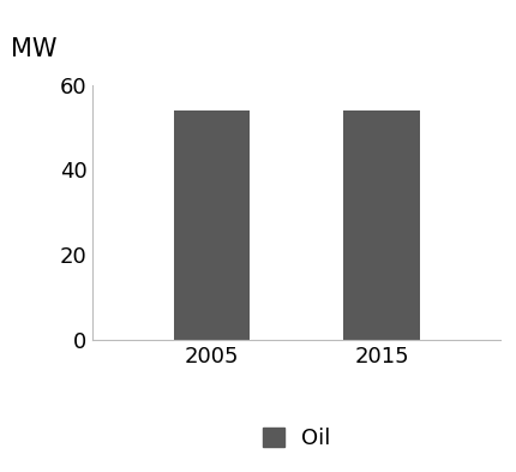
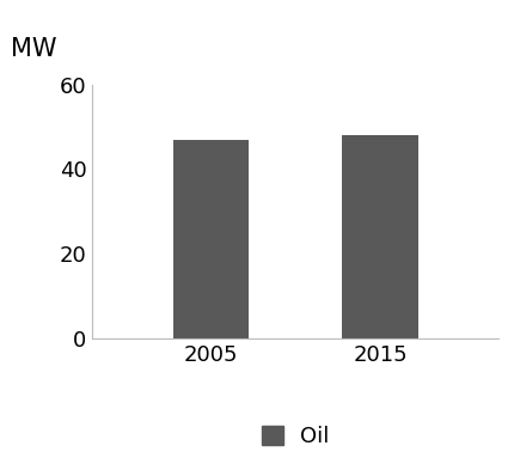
2005: 54 -> 47
2015: 54 -> 48
